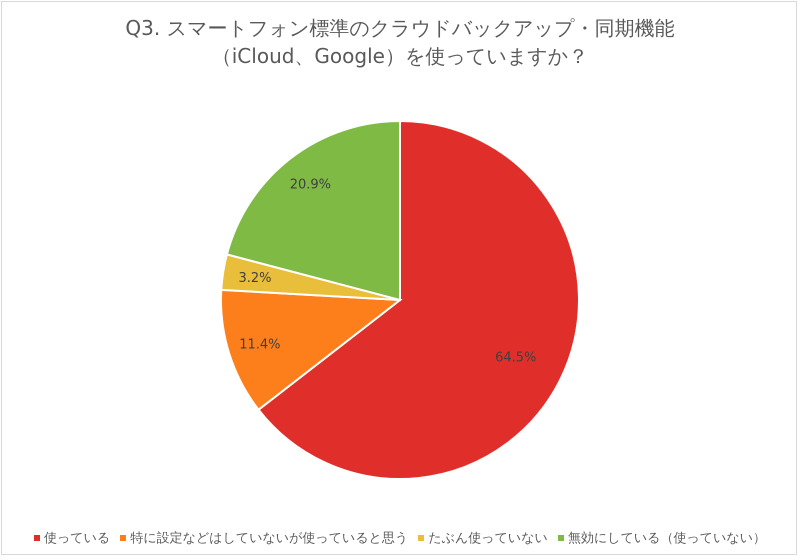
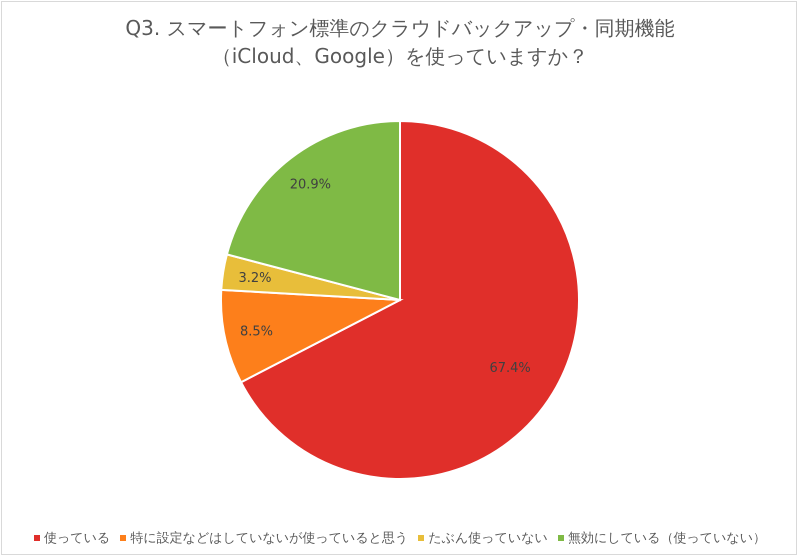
使っている: 64.5% -> 67.4%
特に設定などはしていないが使っていると思う: 11.4% -> 8.5%
